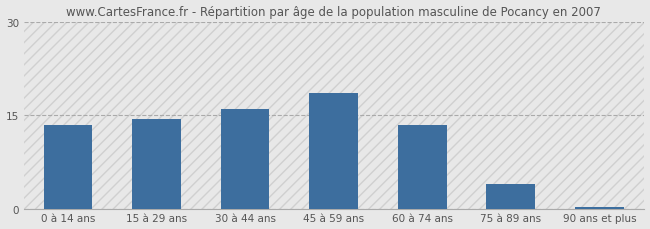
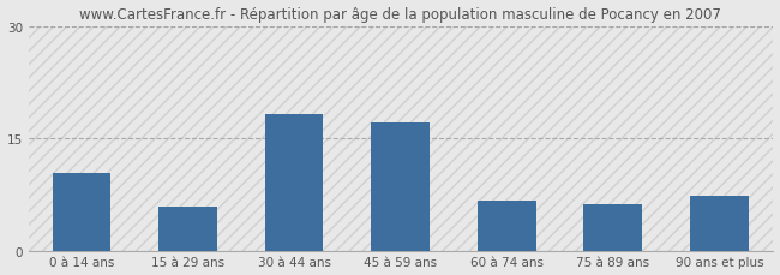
0 à 14 ans: 13.5 -> 10.4
15 à 29 ans: 14.5 -> 6.0
30 à 44 ans: 16.0 -> 18.2
45 à 59 ans: 18.5 -> 17.2
60 à 74 ans: 13.5 -> 6.8
75 à 89 ans: 4.0 -> 6.2
90 ans et plus: 0.4 -> 7.4
